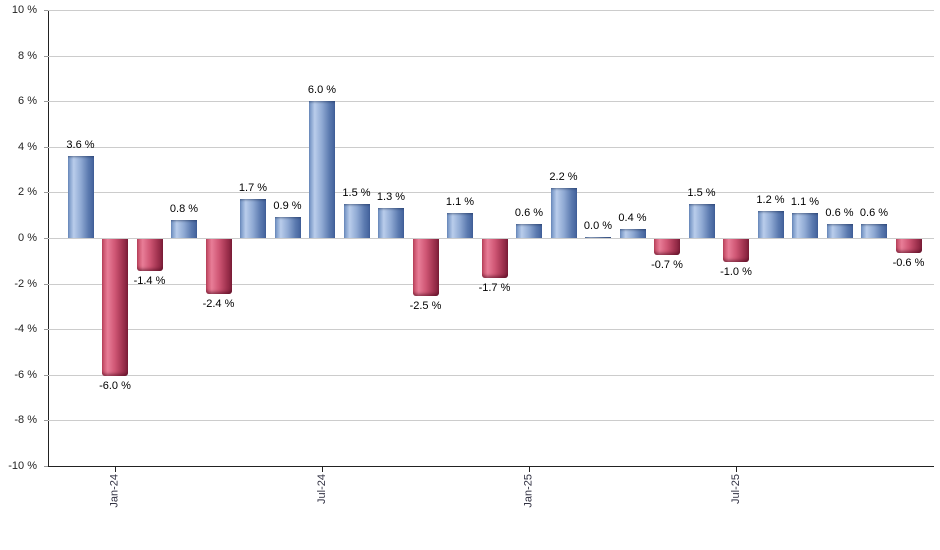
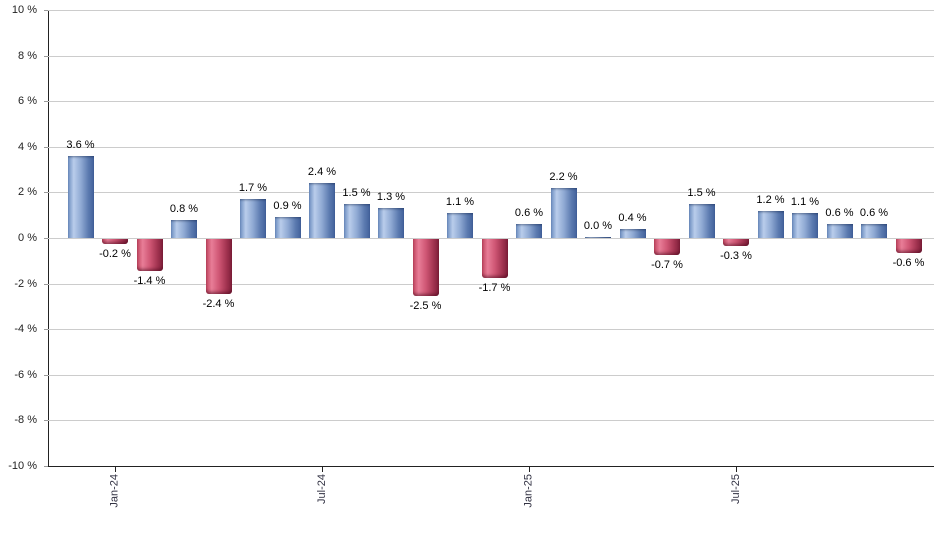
Jan-24: -6.0 -> -0.2
Jul-24: 6.0 -> 2.4
Jul-25: -1.0 -> -0.3
